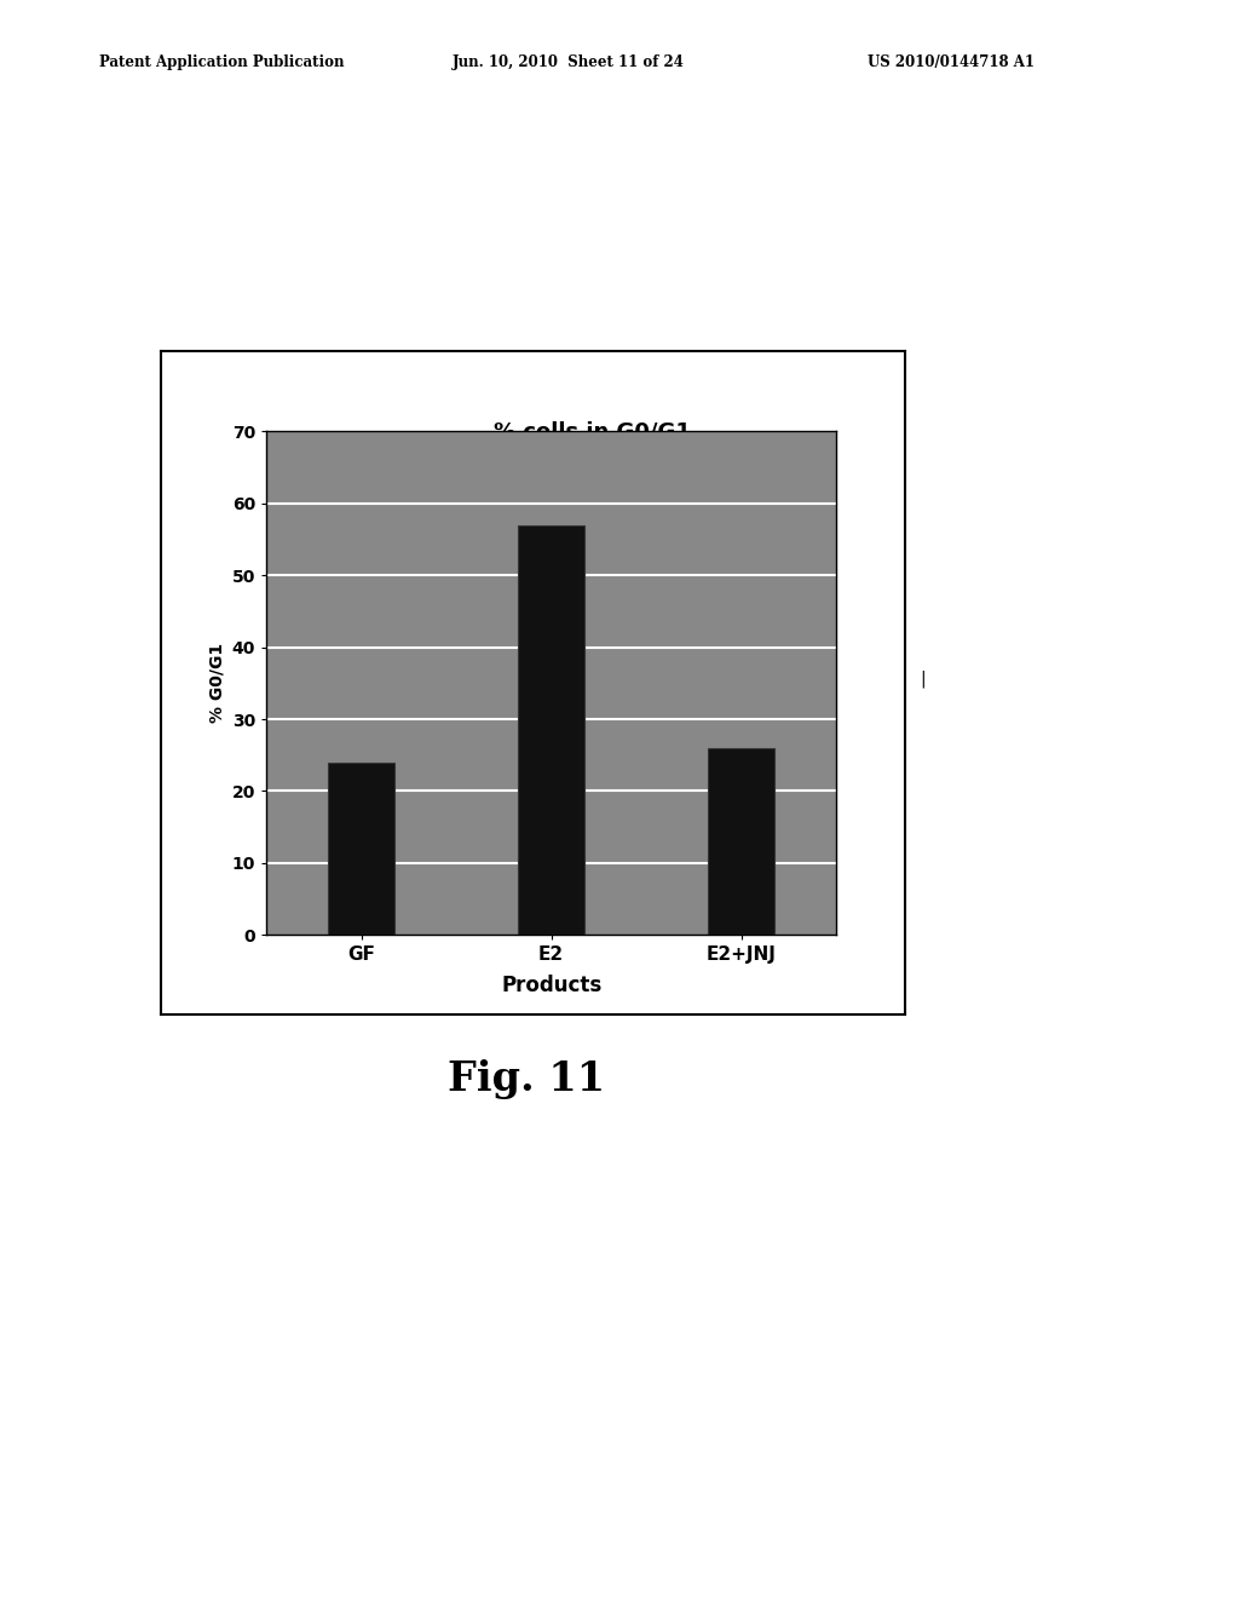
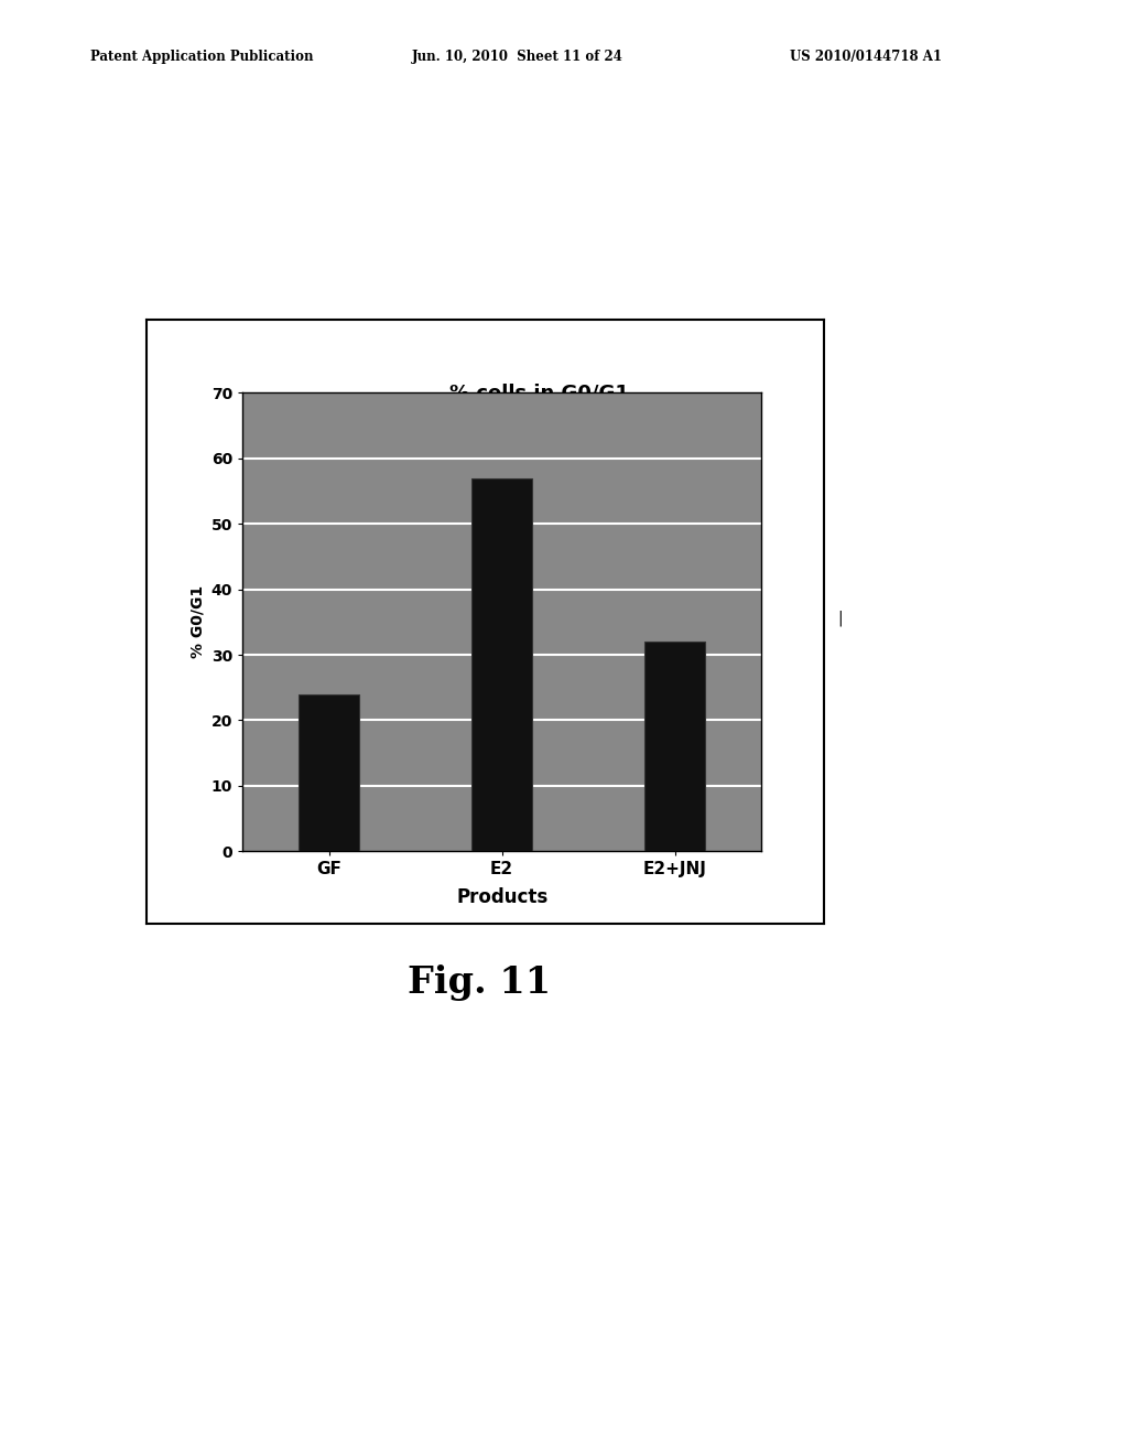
E2+JNJ: 26 -> 32
